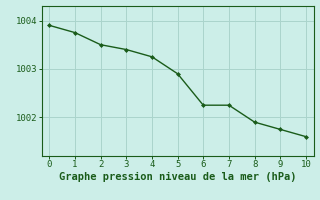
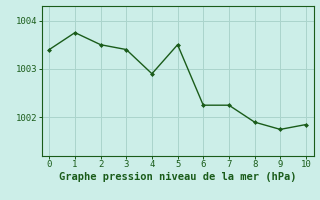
0: 1003.90 -> 1003.40
4: 1003.25 -> 1002.90
5: 1002.90 -> 1003.50
10: 1001.60 -> 1001.85
